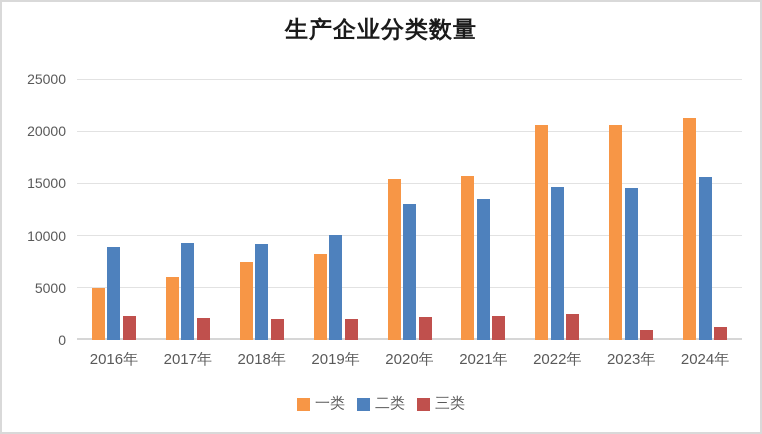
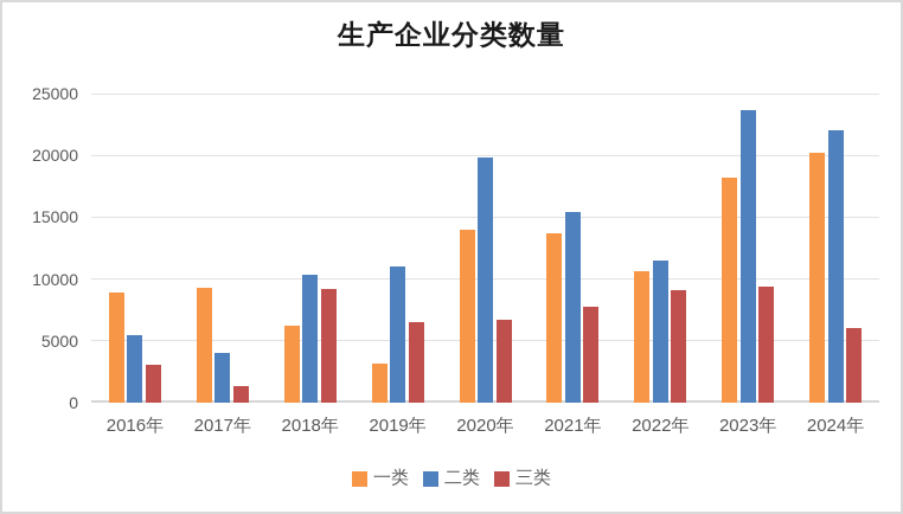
一类/2016年: 5000 -> 8900
二类/2016年: 8900 -> 5500
三类/2016年: 2300 -> 3100
一类/2017年: 6000 -> 9300
二类/2017年: 9300 -> 4000
三类/2017年: 2100 -> 1300
一类/2018年: 7500 -> 6200
二类/2018年: 9200 -> 10300
三类/2018年: 2000 -> 9200
一类/2019年: 8200 -> 3200
二类/2019年: 10100 -> 11000
三类/2019年: 2000 -> 6500
一类/2020年: 15400 -> 14000
二类/2020年: 13000 -> 19800
三类/2020年: 2200 -> 6700
一类/2021年: 15700 -> 13700
二类/2021年: 13500 -> 15400
三类/2021年: 2300 -> 7800
一类/2022年: 20600 -> 10600
二类/2022年: 14700 -> 11500
三类/2022年: 2500 -> 9100
一类/2023年: 20600 -> 18200
二类/2023年: 14600 -> 23700
三类/2023年: 1000 -> 9400
一类/2024年: 21300 -> 20200
二类/2024年: 15600 -> 22000
三类/2024年: 1200 -> 6000
